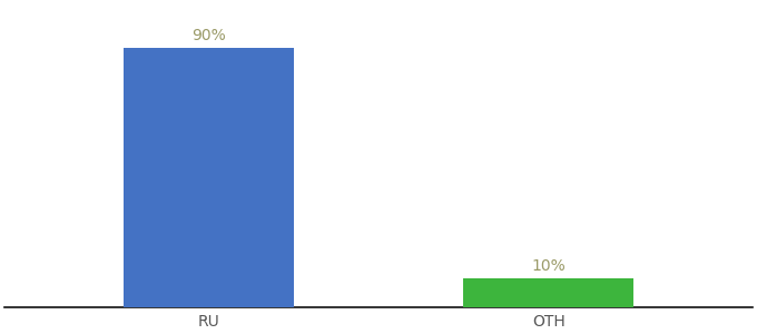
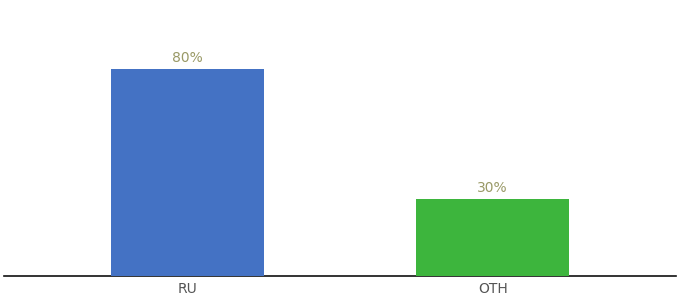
RU: 90% -> 80%
OTH: 10% -> 30%
